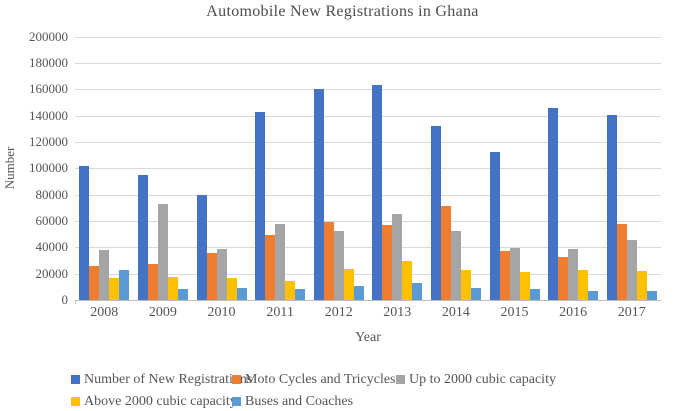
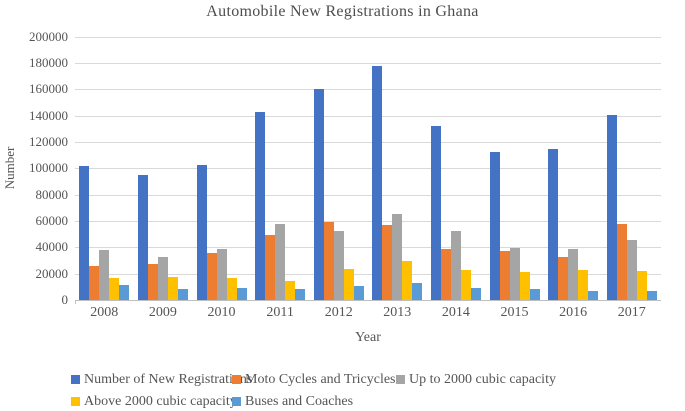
Buses and Coaches/2008: 23000 -> 12000
Up to 2000 cubic capacity/2009: 73000 -> 33000
Number of New Registrations/2010: 80000 -> 102000
Number of New Registrations/2013: 163000 -> 178000
Moto Cycles and Tricycles/2014: 71000 -> 38000
Number of New Registrations/2016: 146000 -> 114000
